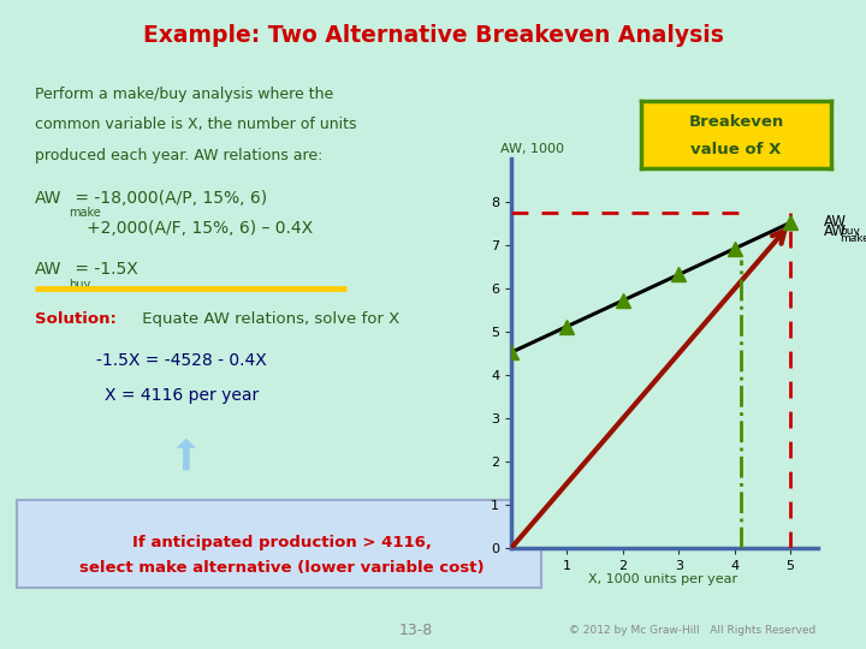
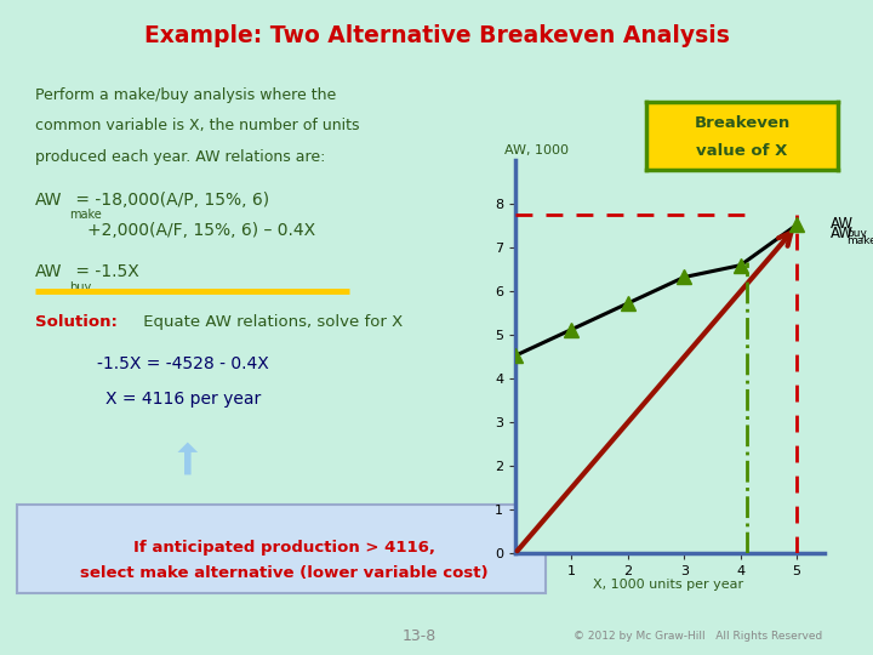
4: 6.93 -> 6.60
